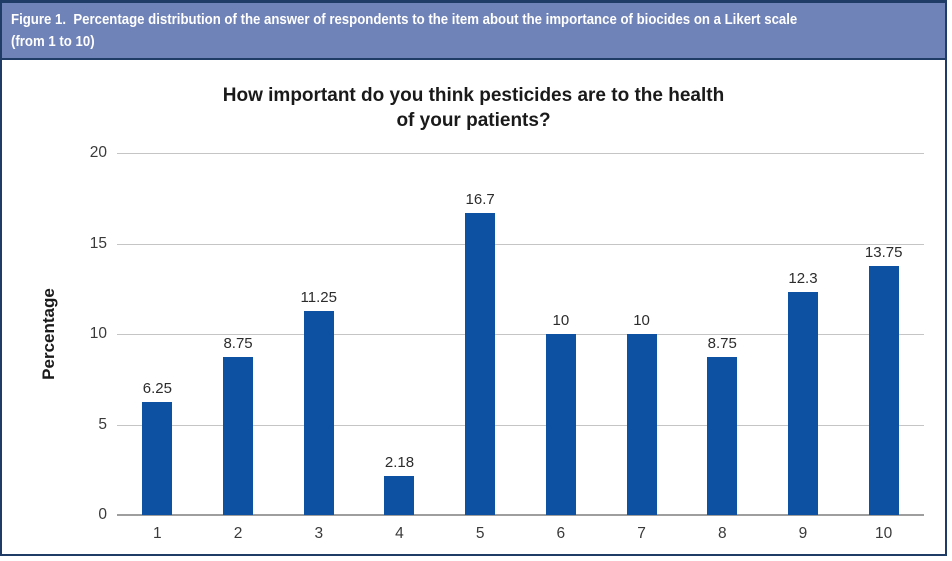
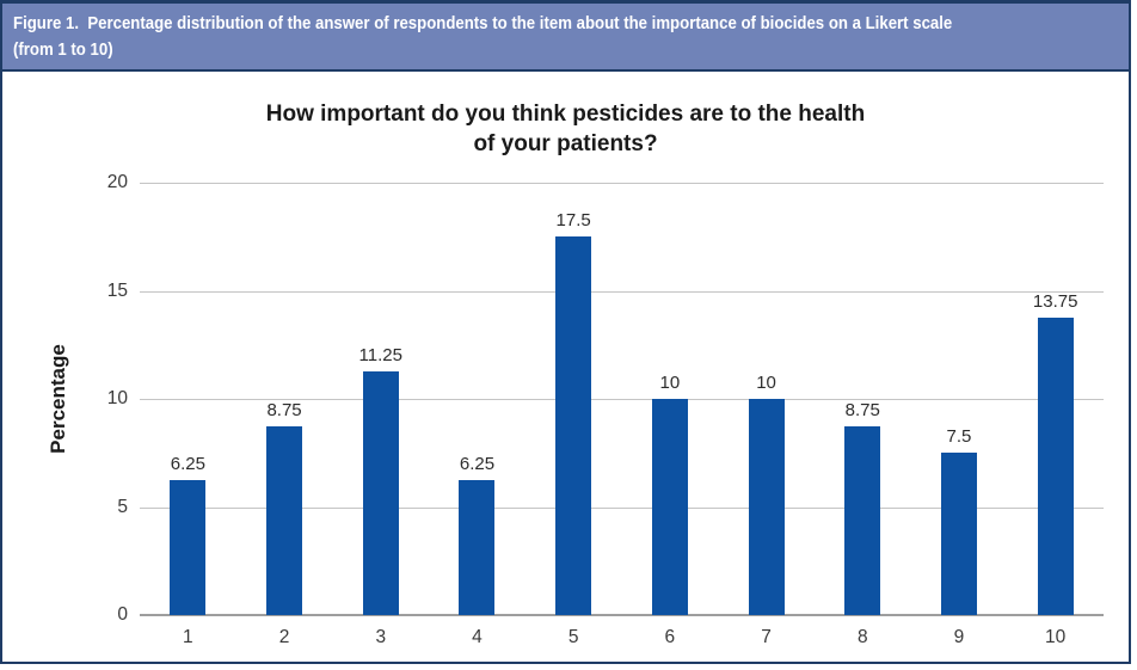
4: 2.18 -> 6.25
5: 16.7 -> 17.5
9: 12.3 -> 7.5
